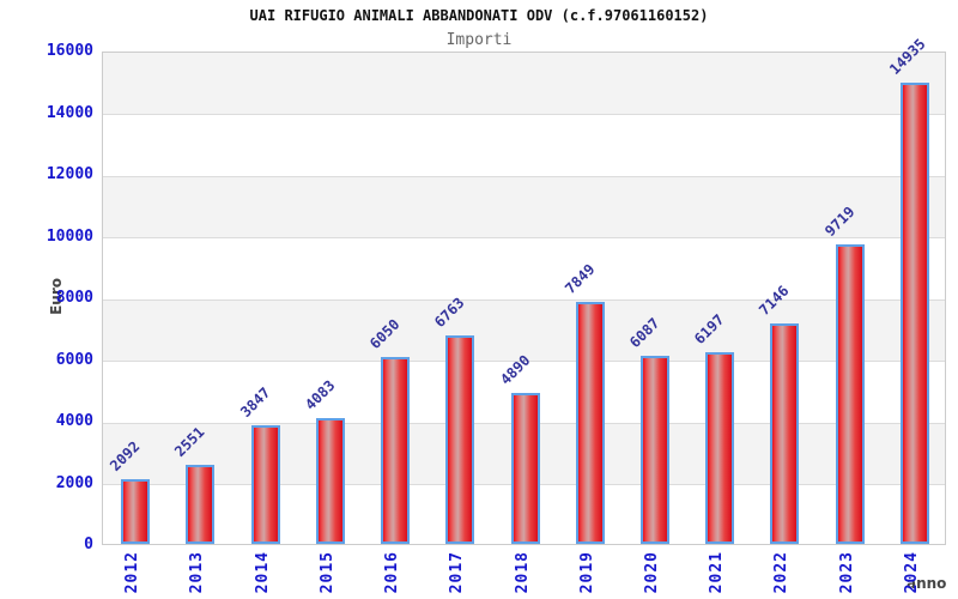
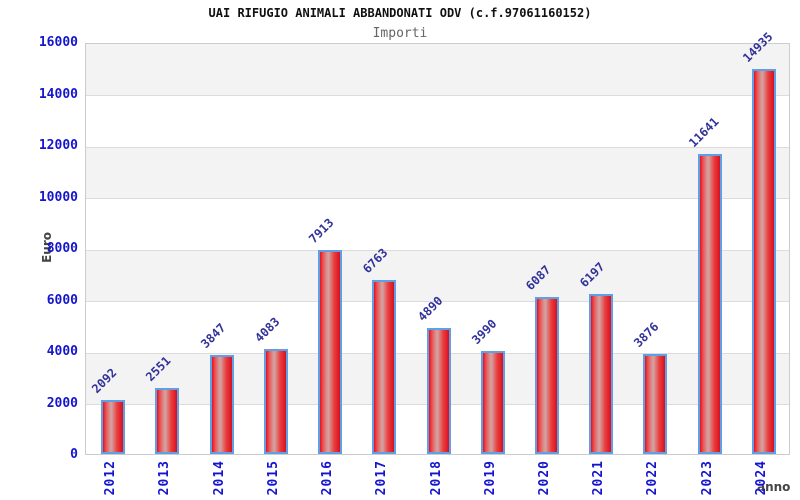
2016: 6050 -> 7913
2019: 7849 -> 3990
2022: 7146 -> 3876
2023: 9719 -> 11641
